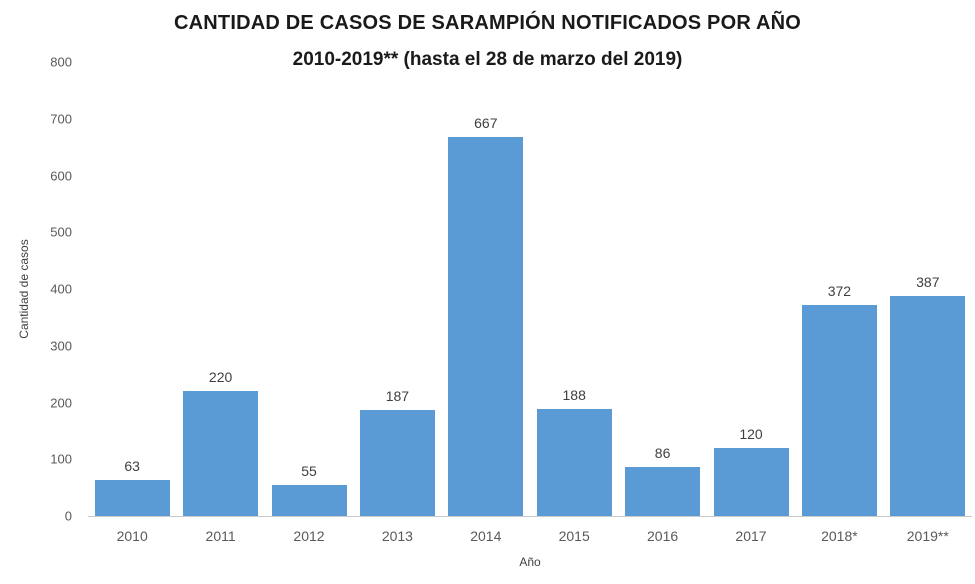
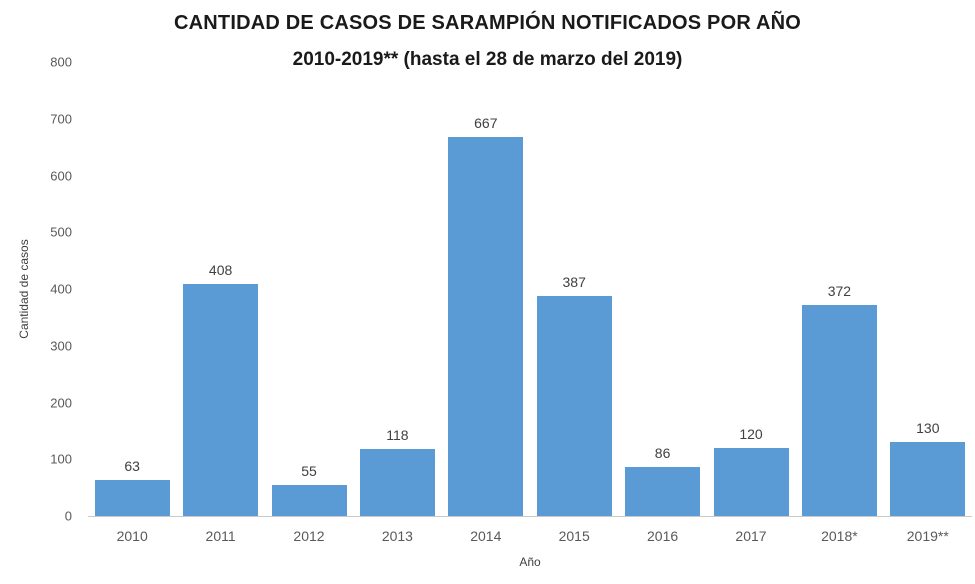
2011: 220 -> 408
2013: 187 -> 118
2015: 188 -> 387
2019**: 387 -> 130
